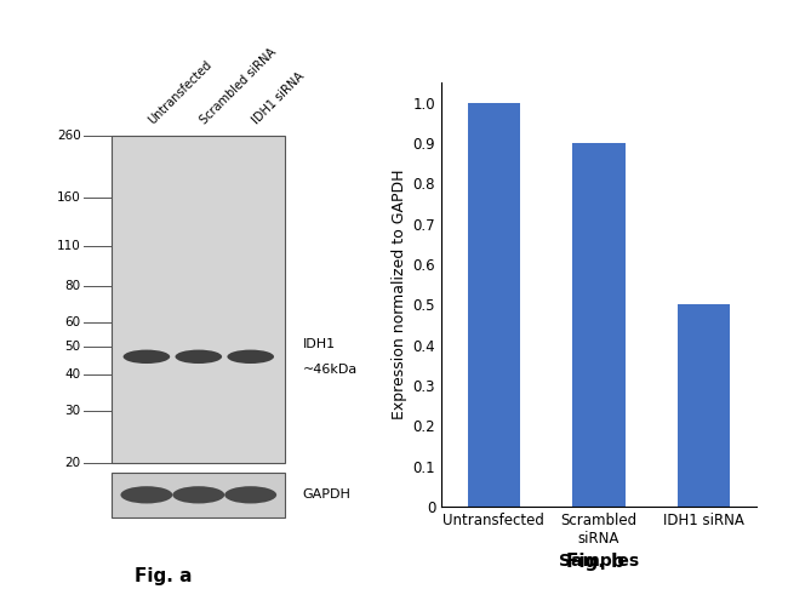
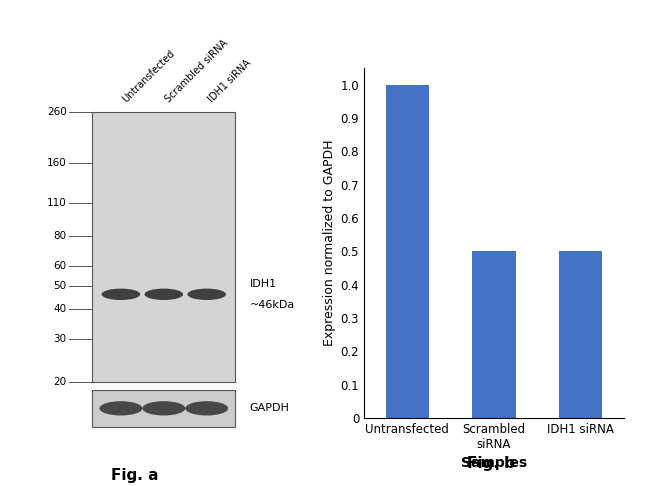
Scrambled siRNA: 0.9 -> 0.5
